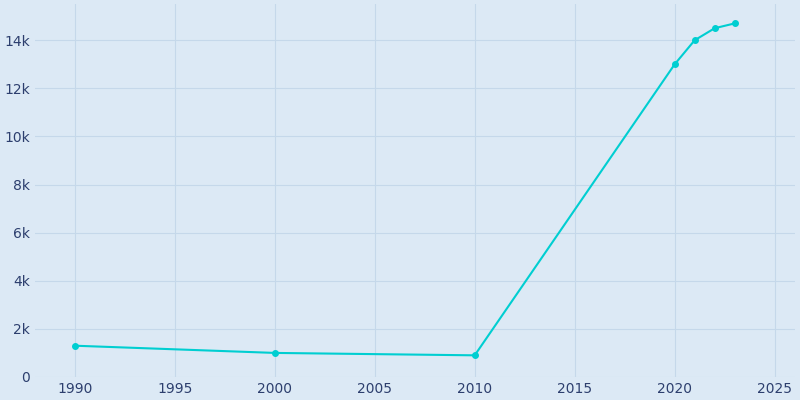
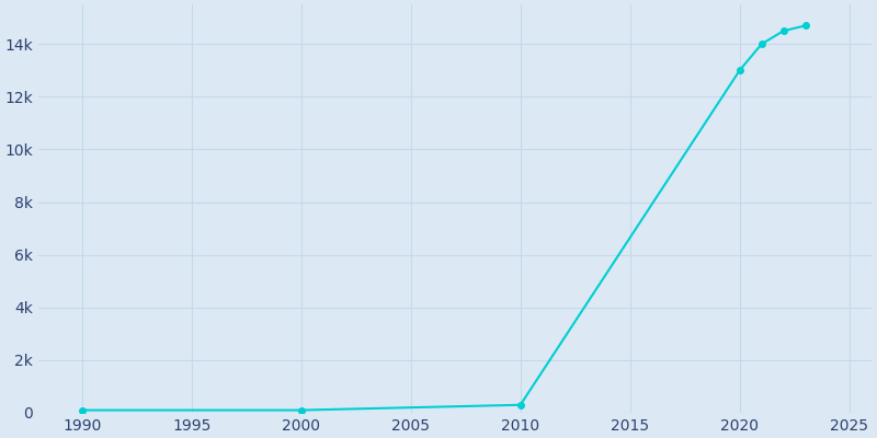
1990: 1.3k -> 0.1k
2000: 1.0k -> 0.1k
2010: 0.9k -> 0.3k
